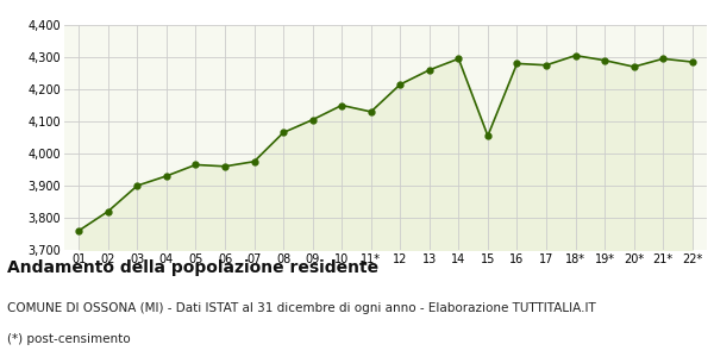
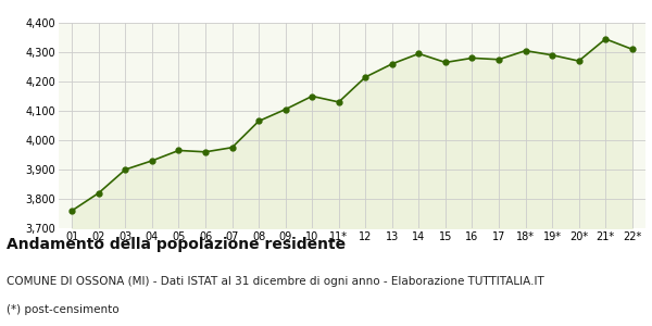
15: 4,055 -> 4,265
21*: 4,295 -> 4,345
22*: 4,285 -> 4,310
